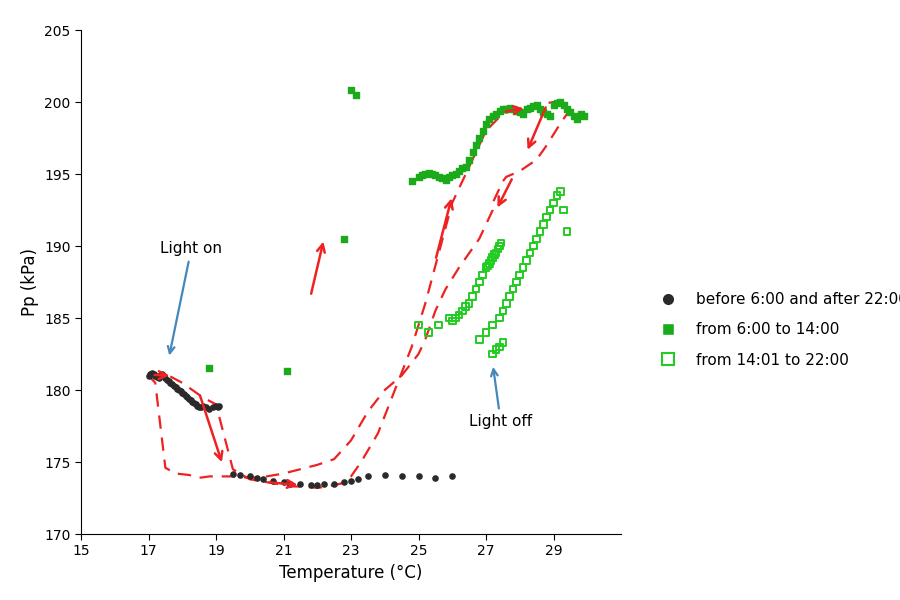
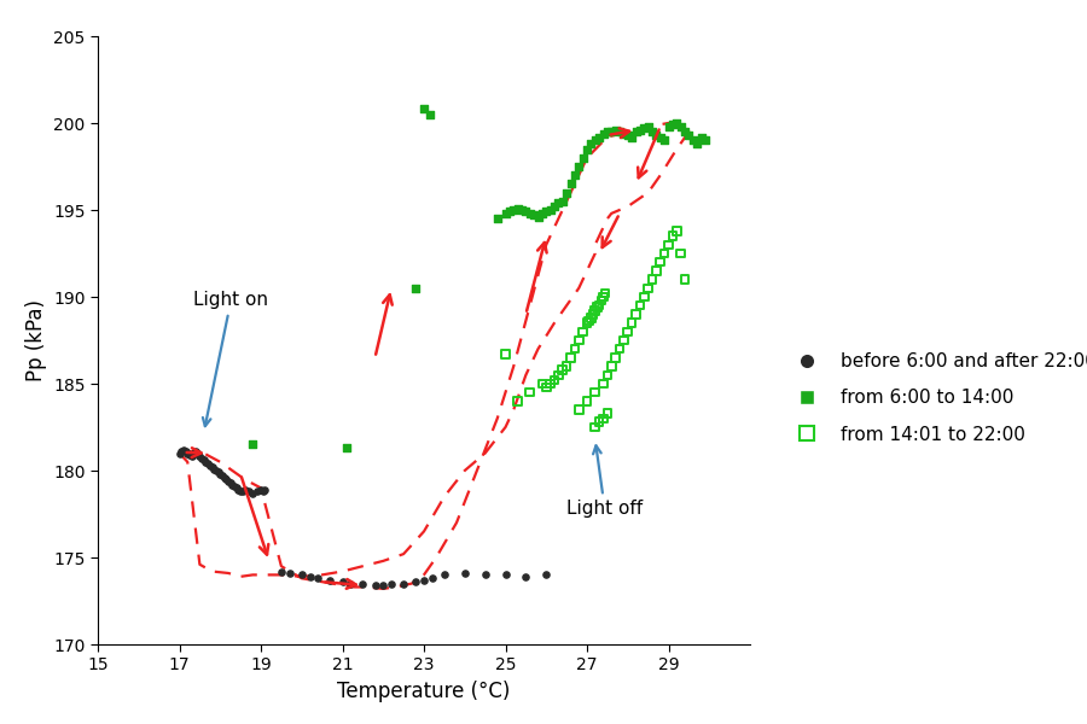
from 14:01 to 22:00/25: 184.5 -> 186.7
